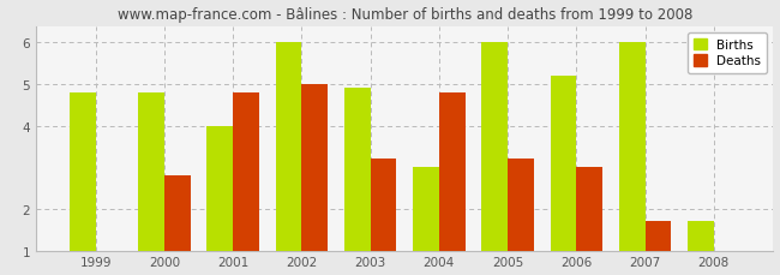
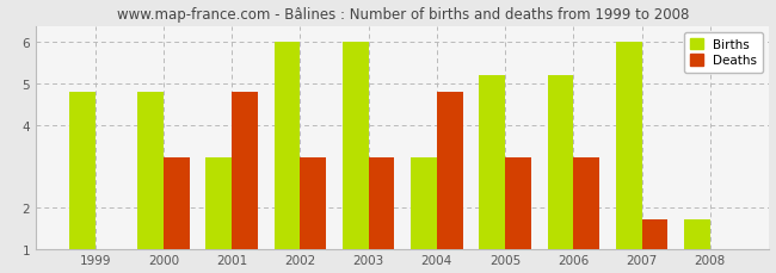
Deaths/2000: 2.8 -> 3.2
Births/2001: 4.0 -> 3.2
Deaths/2002: 5.0 -> 3.2
Births/2003: 4.9 -> 6.0
Births/2004: 3.0 -> 3.2
Births/2005: 6.0 -> 5.2
Deaths/2006: 3.0 -> 3.2
